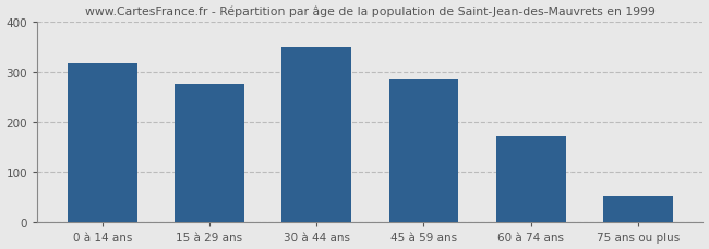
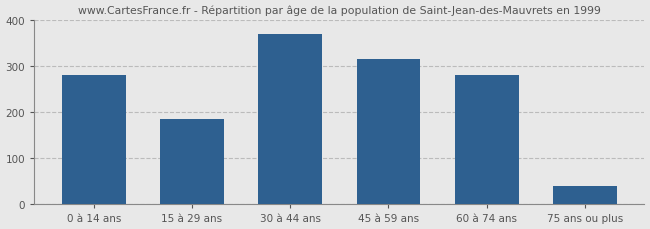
0 à 14 ans: 317 -> 280
15 à 29 ans: 277 -> 185
30 à 44 ans: 351 -> 370
45 à 59 ans: 286 -> 315
60 à 74 ans: 173 -> 280
75 ans ou plus: 52 -> 40
